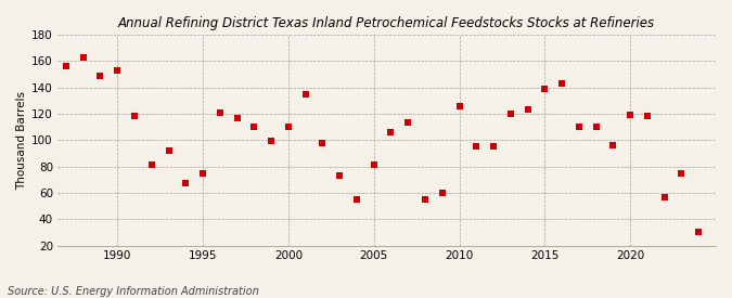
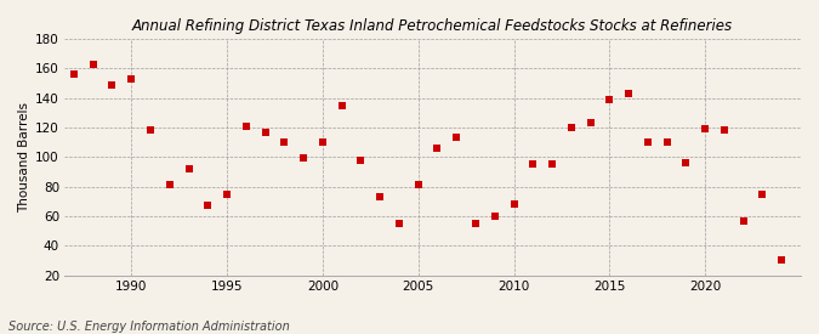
2010: 126 -> 68
